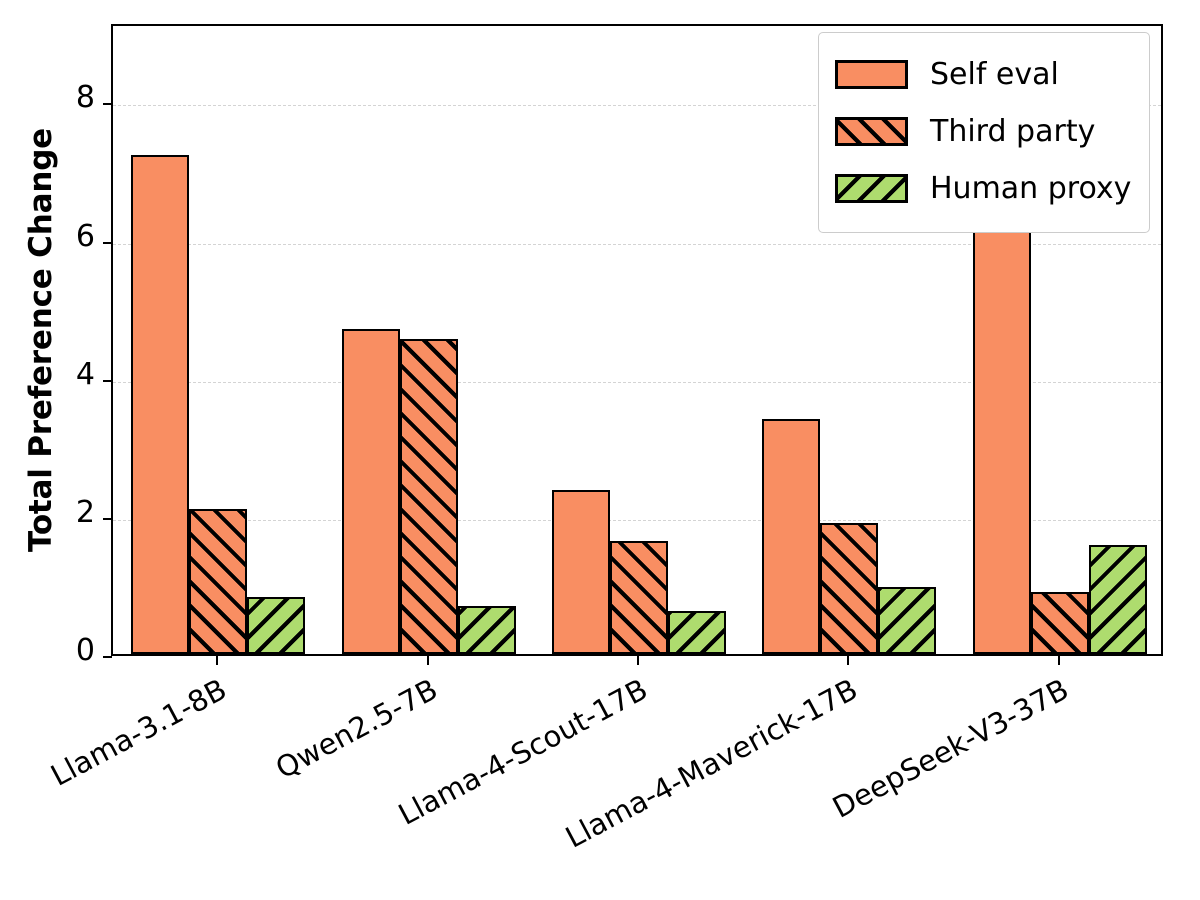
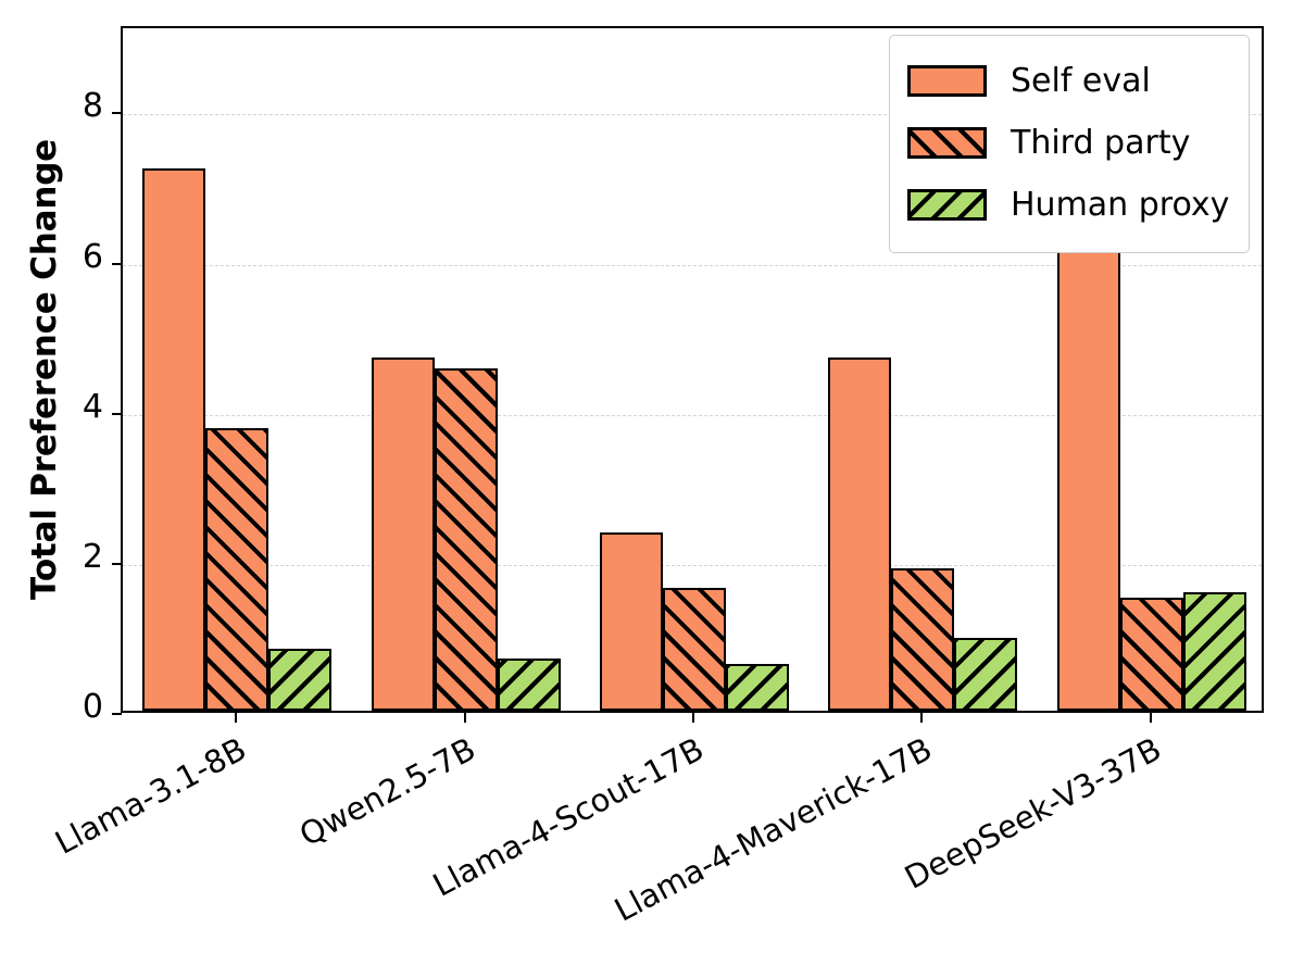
Third party/Llama-3.1-8B: 2.1 -> 3.8
Self eval/Llama-4-Maverick-17B: 3.4 -> 4.7
Third party/DeepSeek-V3-37B: 0.9 -> 1.5
